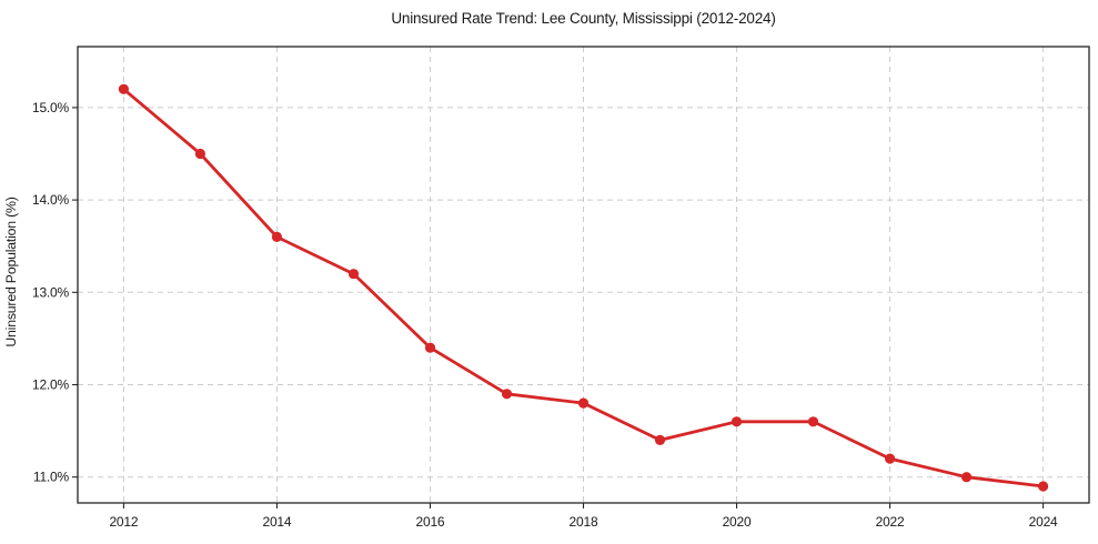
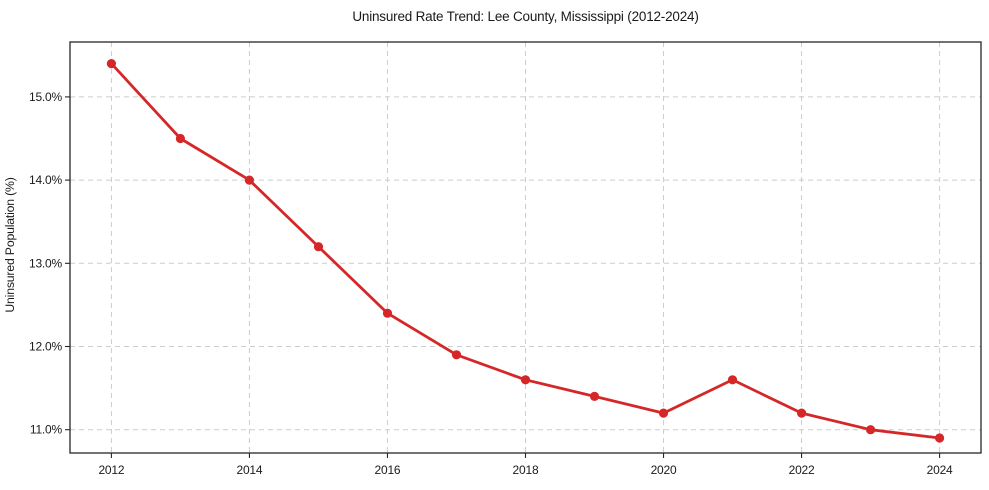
2012: 15.2% -> 15.4%
2014: 13.6% -> 14.0%
2018: 11.8% -> 11.6%
2020: 11.6% -> 11.2%
